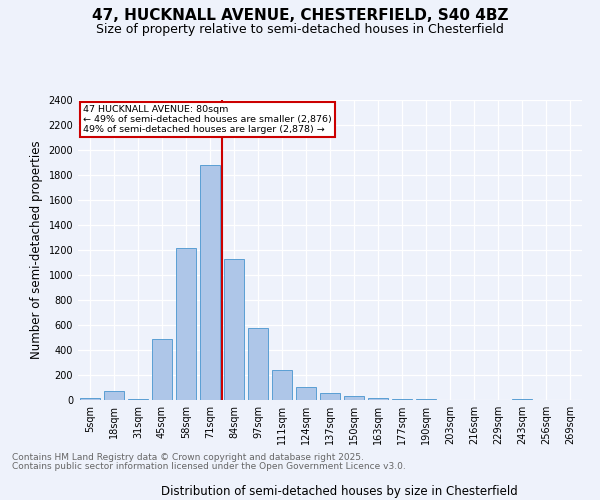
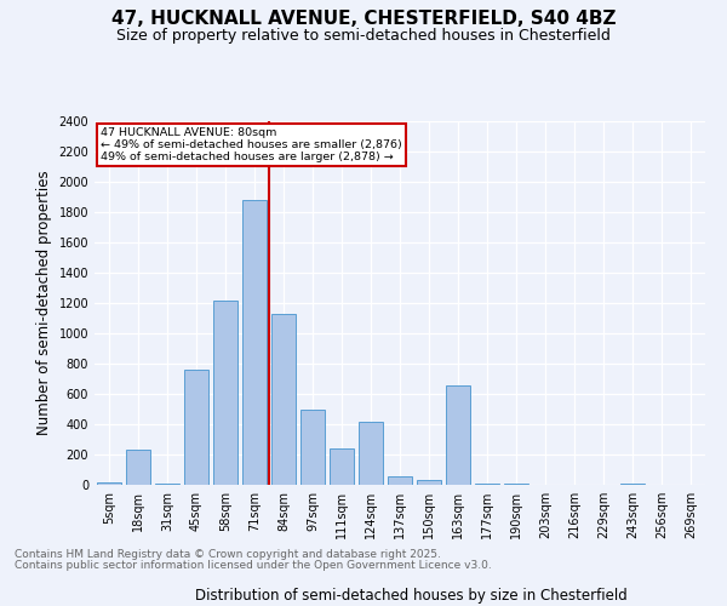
18sqm: 80 -> 230
45sqm: 490 -> 760
97sqm: 580 -> 500
124sqm: 100 -> 420
163sqm: 20 -> 660
